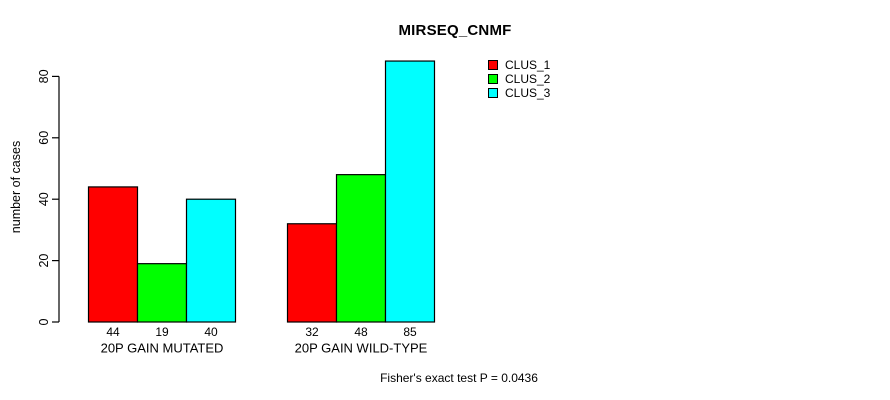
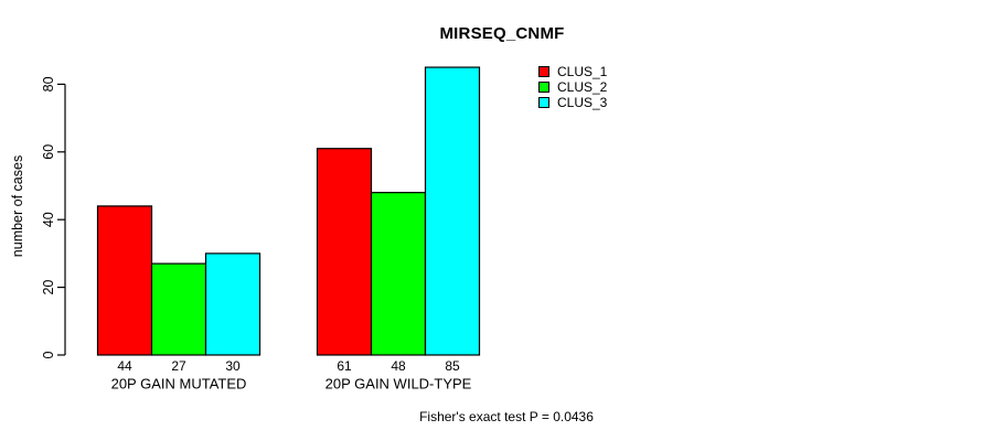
CLUS_2/20P GAIN MUTATED: 19 -> 27
CLUS_3/20P GAIN MUTATED: 40 -> 30
CLUS_1/20P GAIN WILD-TYPE: 32 -> 61
